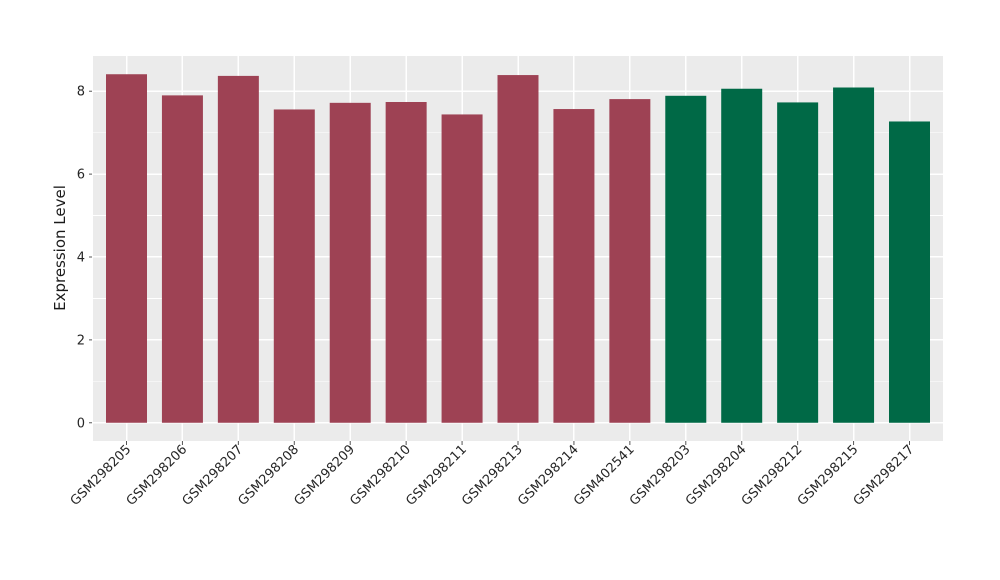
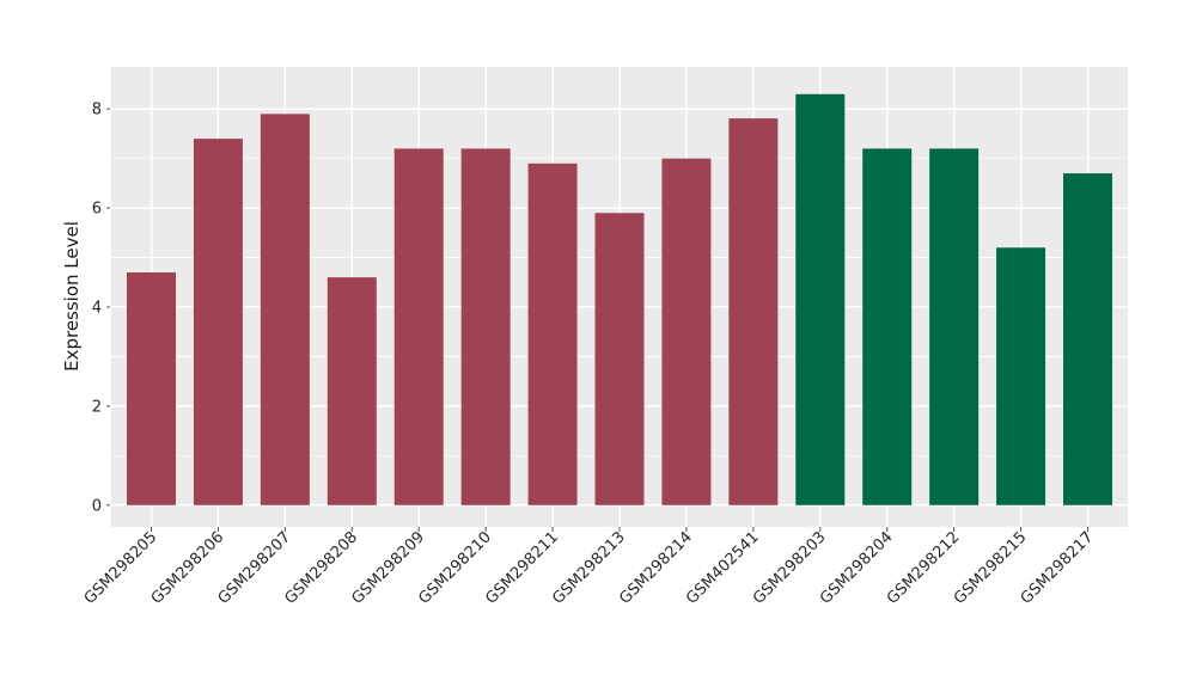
GSM298205: 8.4 -> 4.7
GSM298206: 7.9 -> 7.4
GSM298207: 8.4 -> 7.9
GSM298208: 7.6 -> 4.6
GSM298209: 7.7 -> 7.2
GSM298210: 7.7 -> 7.2
GSM298211: 7.4 -> 6.9
GSM298213: 8.4 -> 5.9
GSM298214: 7.6 -> 7.0
GSM298203: 7.9 -> 8.3
GSM298204: 8.1 -> 7.2
GSM298212: 7.7 -> 7.2
GSM298215: 8.1 -> 5.2
GSM298217: 7.3 -> 6.7
